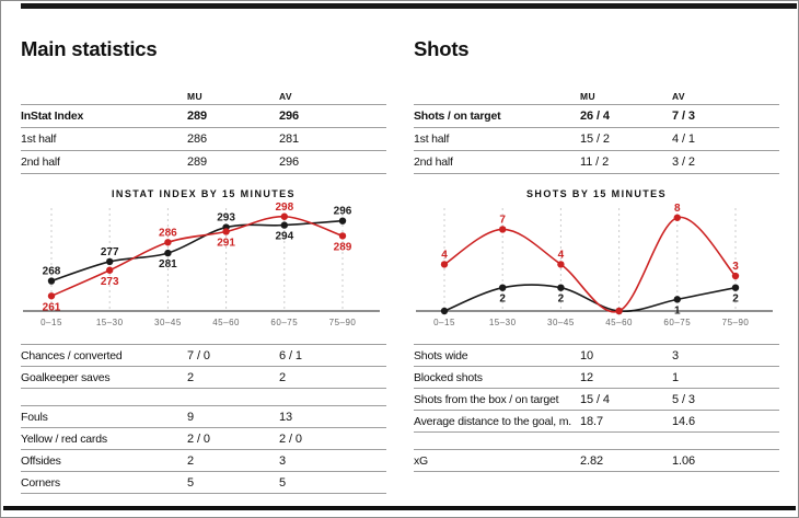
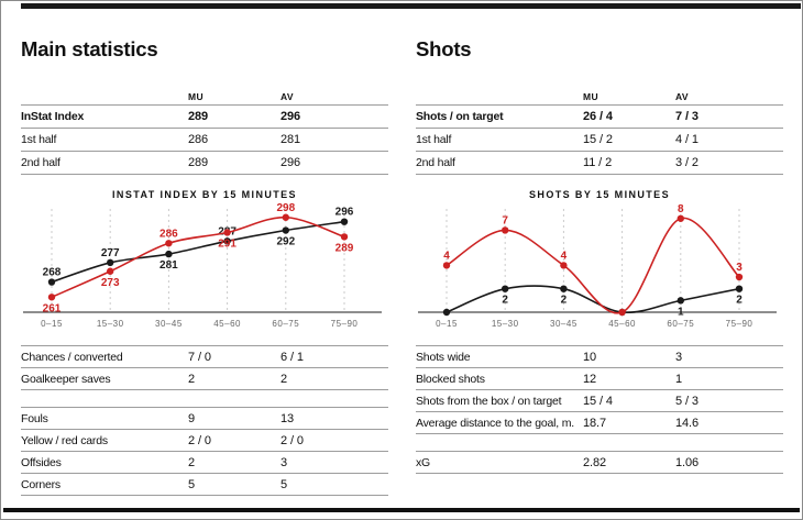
INSTAT INDEX BY 15 MINUTES/AV/45–60: 293 -> 287
INSTAT INDEX BY 15 MINUTES/AV/60–75: 294 -> 292
